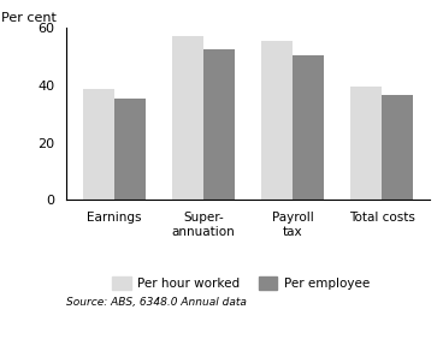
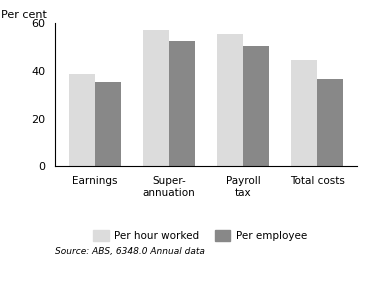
Per hour worked/Total costs: 39.5 -> 44.5
